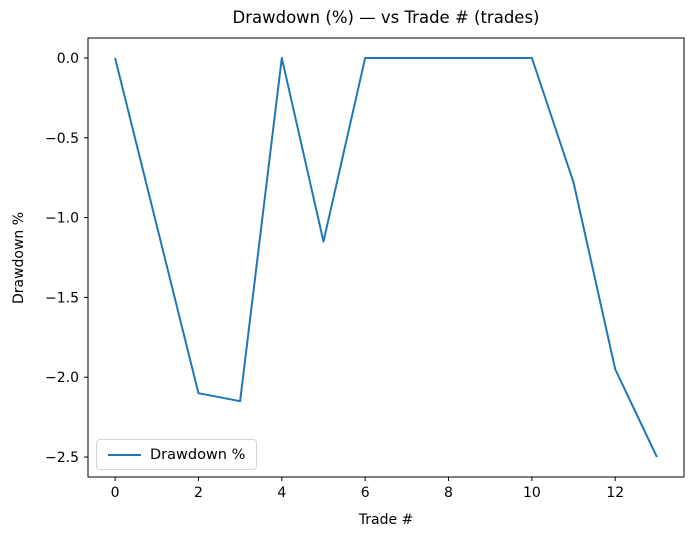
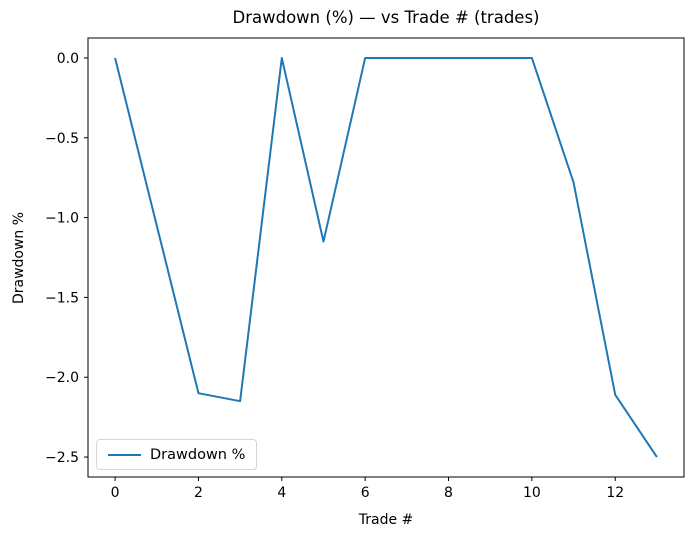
12: -1.95 -> -2.11
